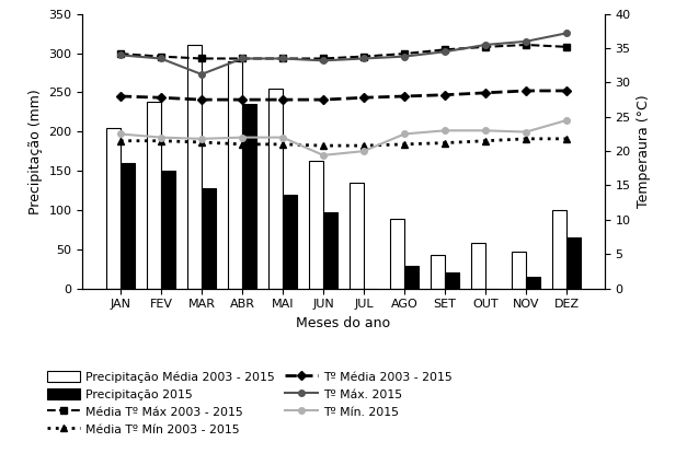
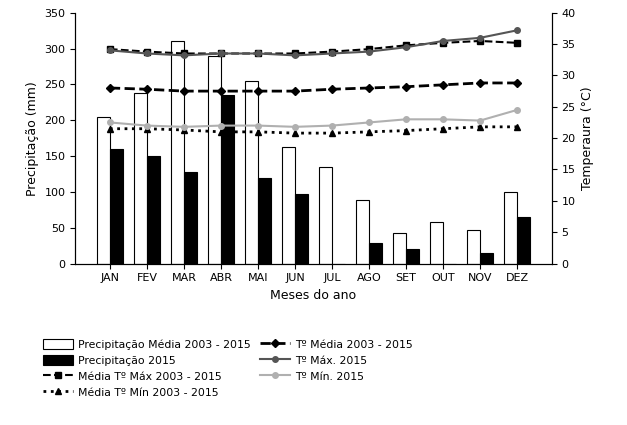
Tº Máx. 2015/MAR: 31.2 -> 33.2
Tº Mín. 2015/JUN: 19.4 -> 21.8
Tº Mín. 2015/JUL: 20.0 -> 22.0
